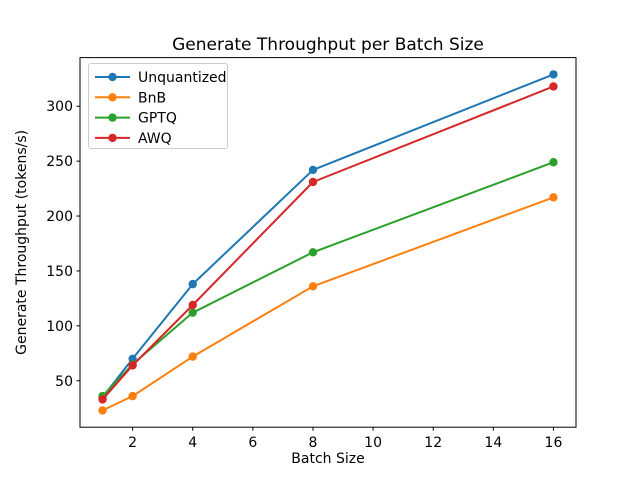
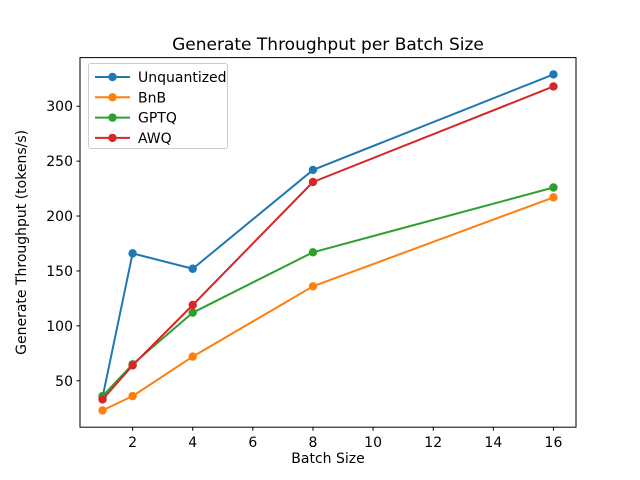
Unquantized/2: 70 -> 166
Unquantized/4: 138 -> 152
GPTQ/16: 249 -> 226
